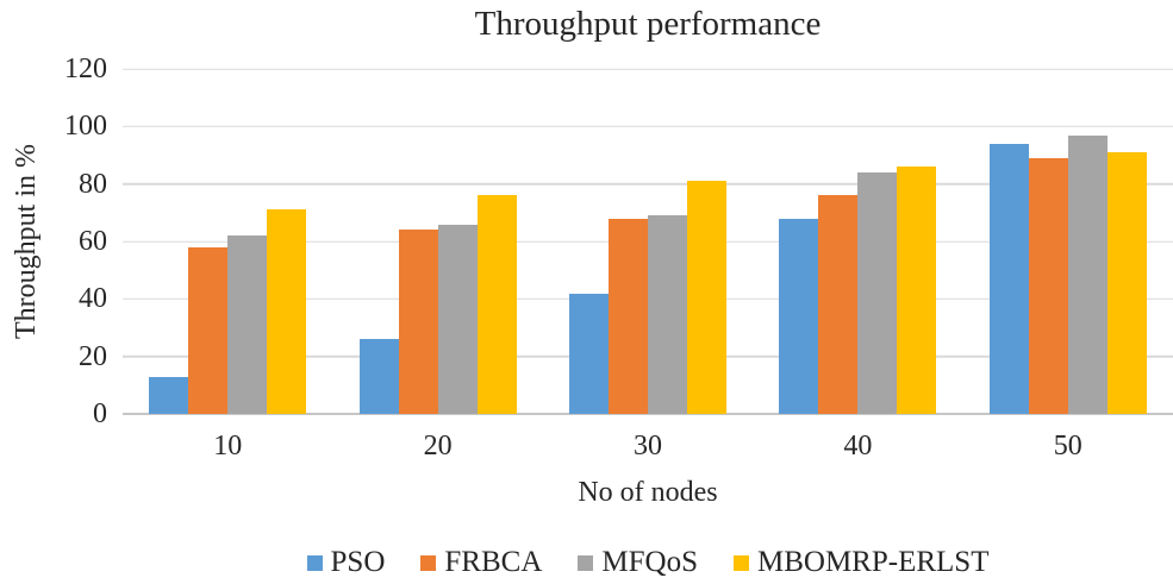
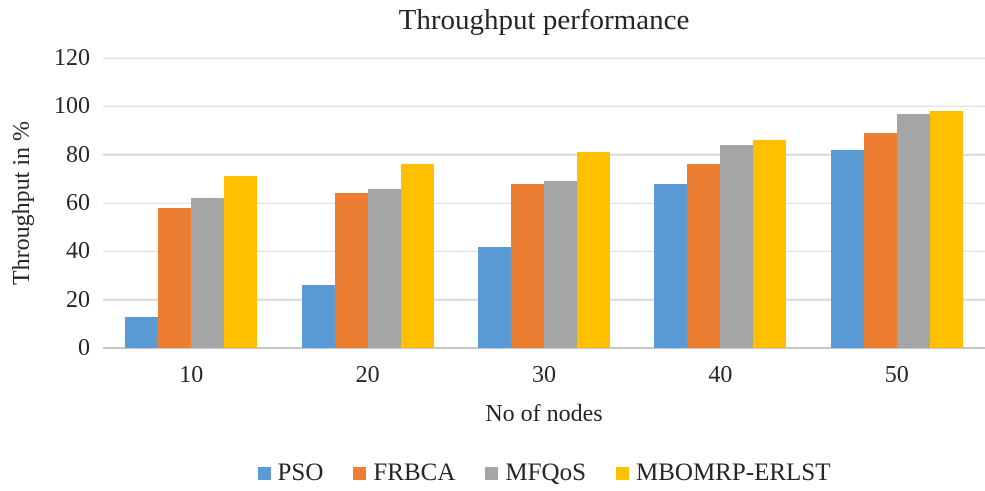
PSO/50: 94 -> 82
MBOMRP-ERLST/50: 91 -> 98
